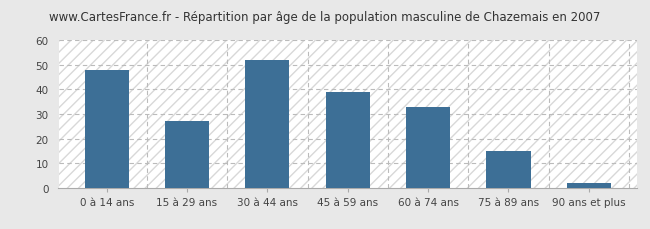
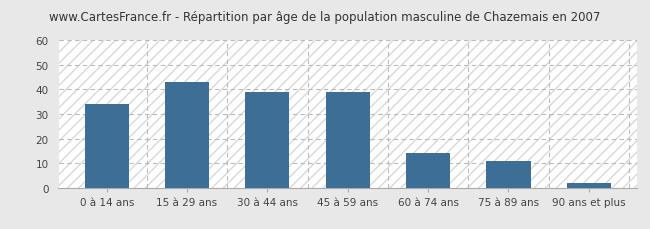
0 à 14 ans: 48 -> 34
15 à 29 ans: 27 -> 43
30 à 44 ans: 52 -> 39
60 à 74 ans: 33 -> 14
75 à 89 ans: 15 -> 11
